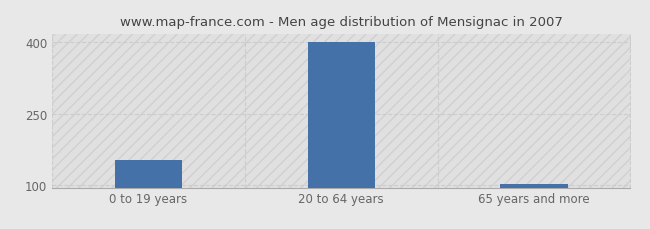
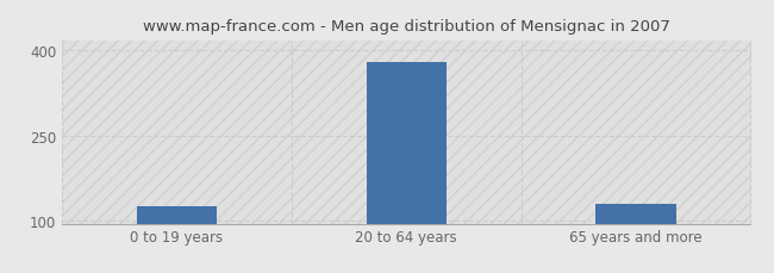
0 to 19 years: 152 -> 125
20 to 64 years: 400 -> 380
65 years and more: 103 -> 130
